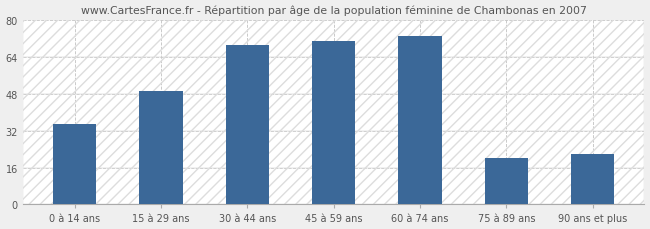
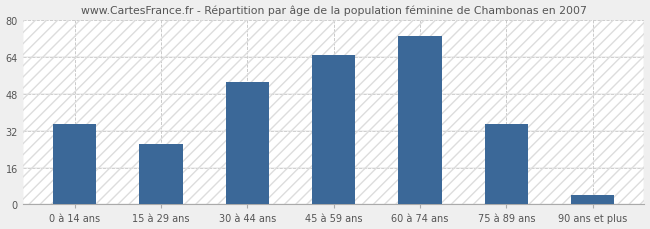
15 à 29 ans: 49 -> 26
30 à 44 ans: 69 -> 53
45 à 59 ans: 71 -> 65
75 à 89 ans: 20 -> 35
90 ans et plus: 22 -> 4
